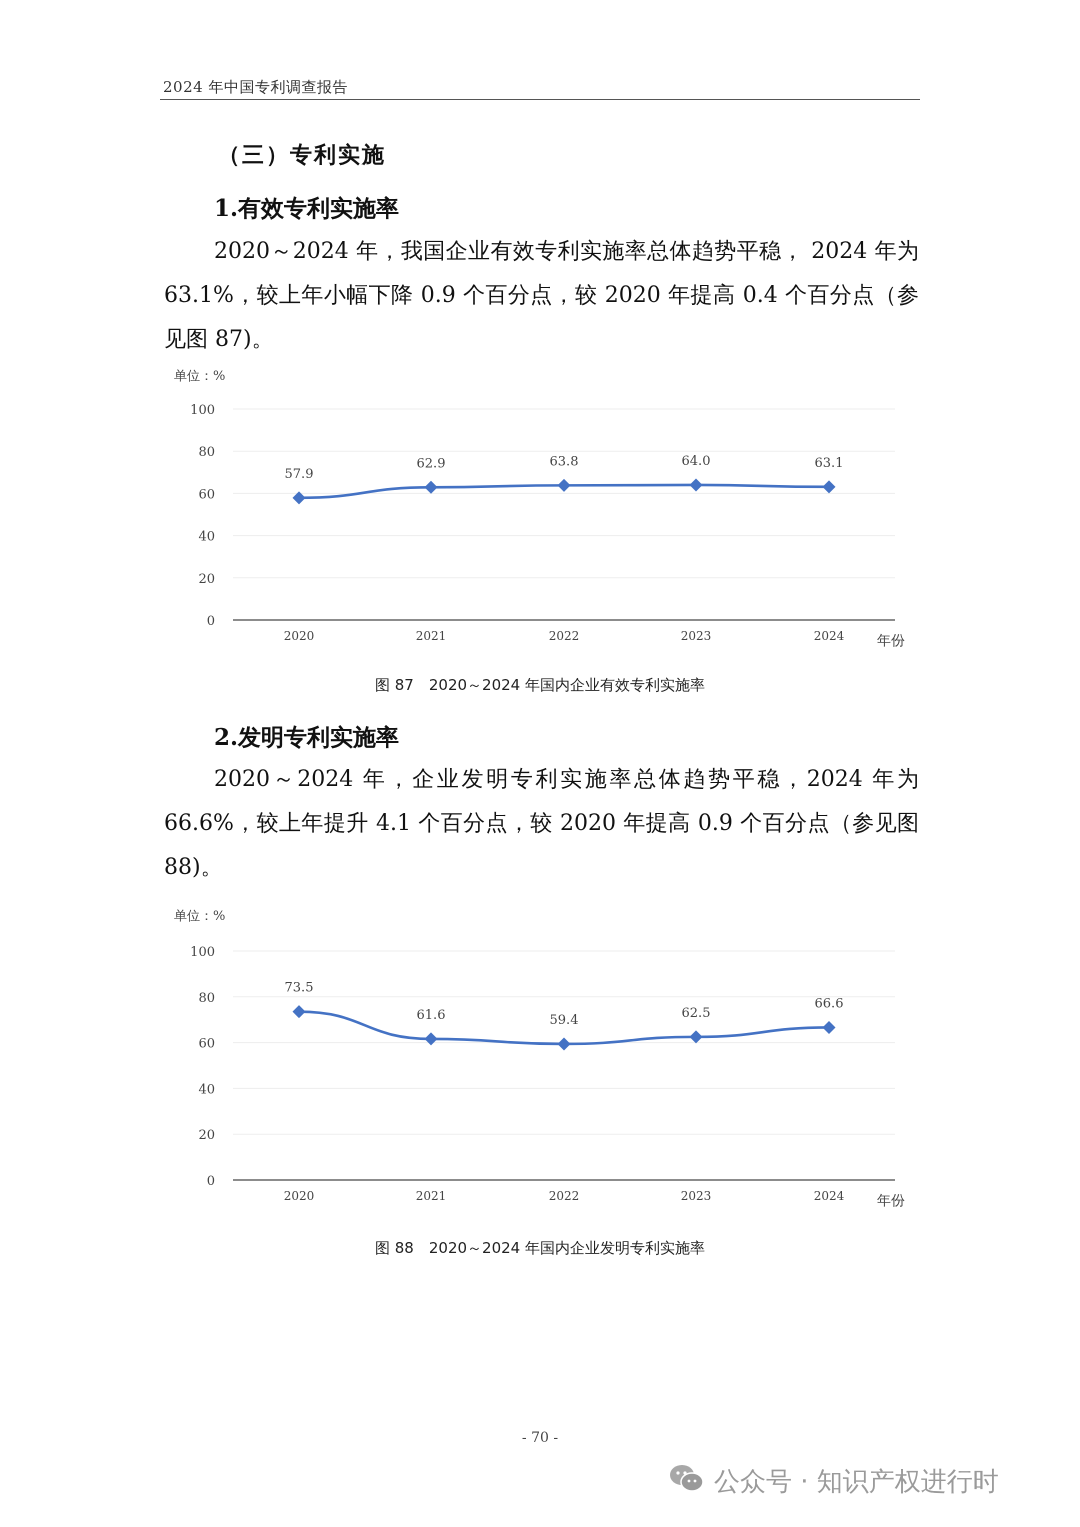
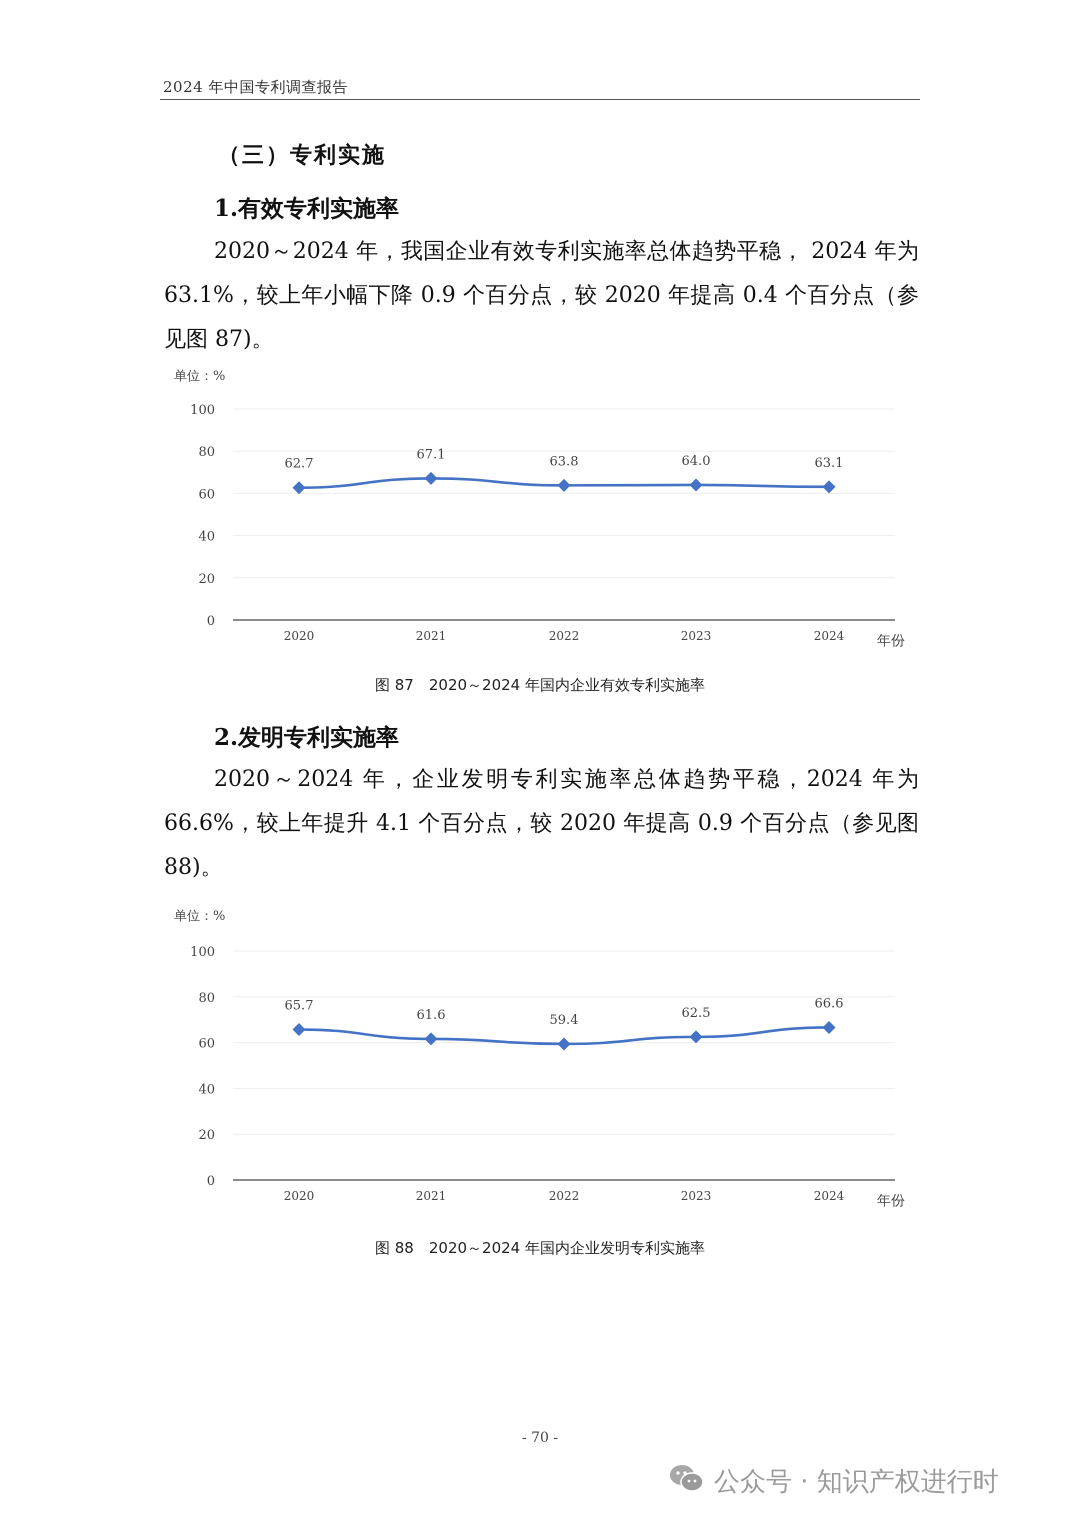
图 87 2020～2024 年国内企业有效专利实施率/2020: 57.9 -> 62.7
图 87 2020～2024 年国内企业有效专利实施率/2021: 62.9 -> 67.1
图 88 2020～2024 年国内企业发明专利实施率/2020: 73.5 -> 65.7
